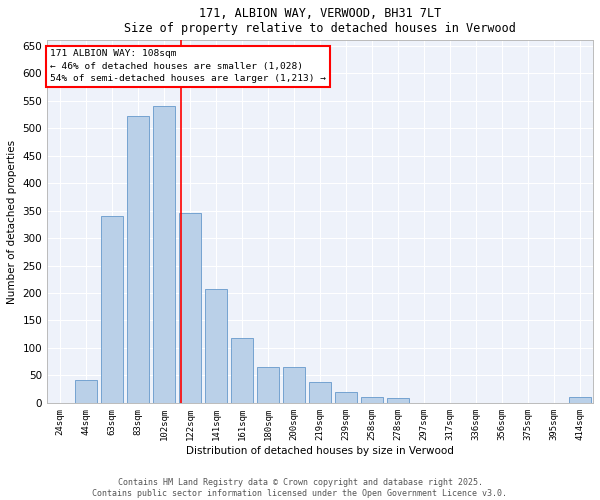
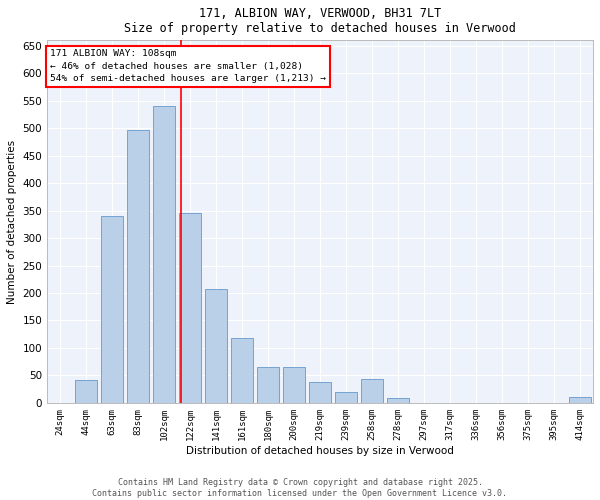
83sqm: 522 -> 496
258sqm: 10 -> 44
